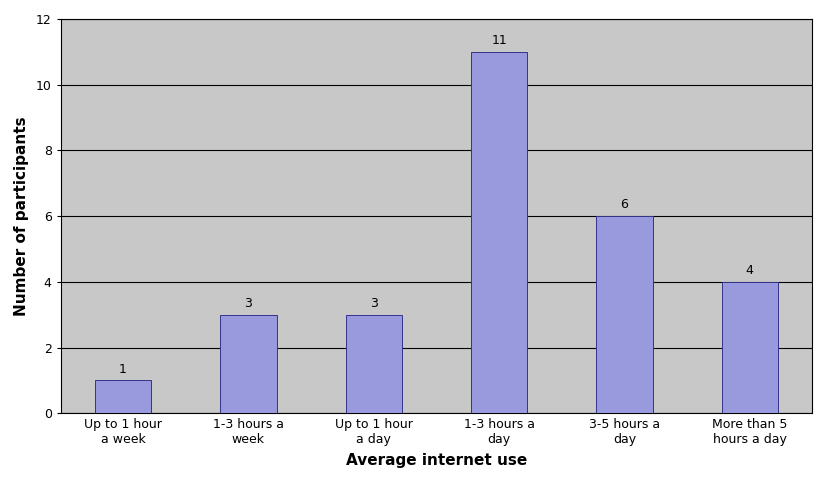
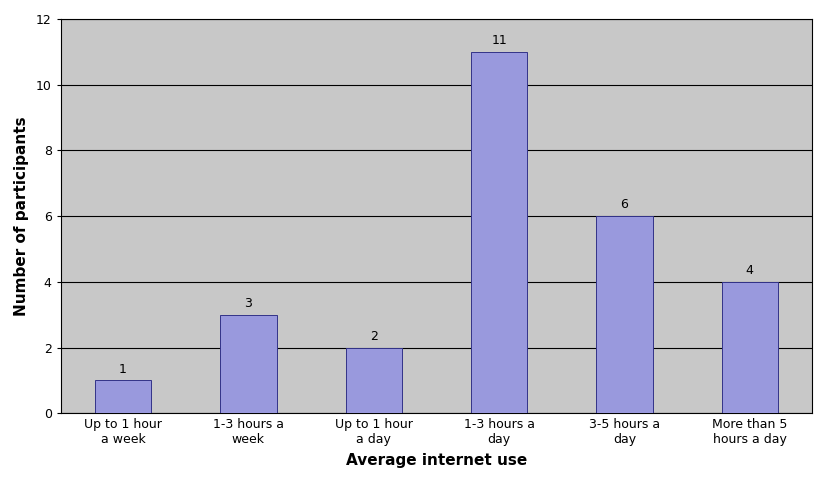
Up to 1 hour a day: 3 -> 2
